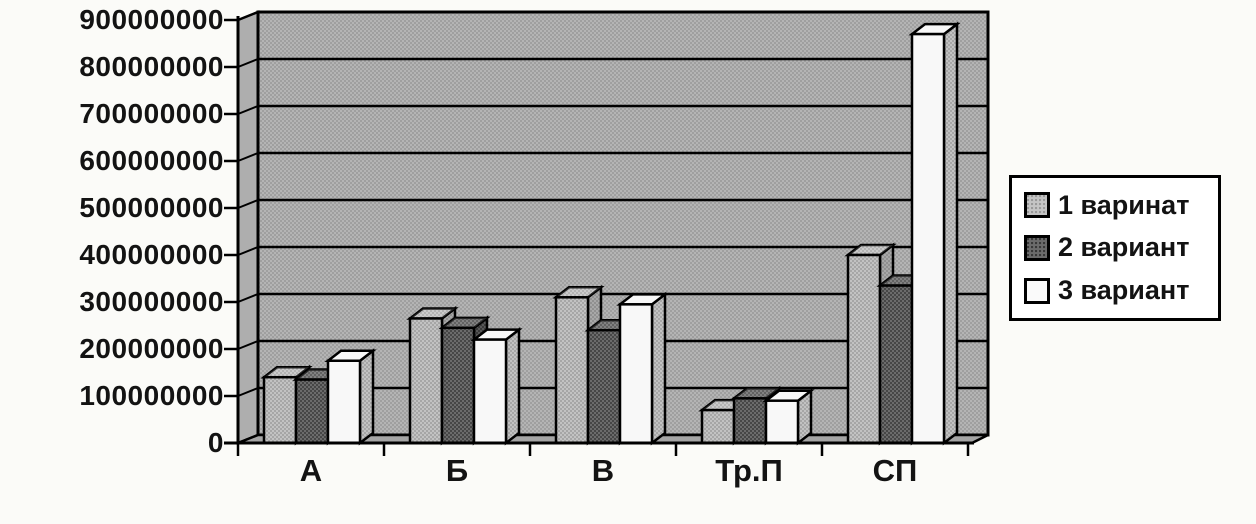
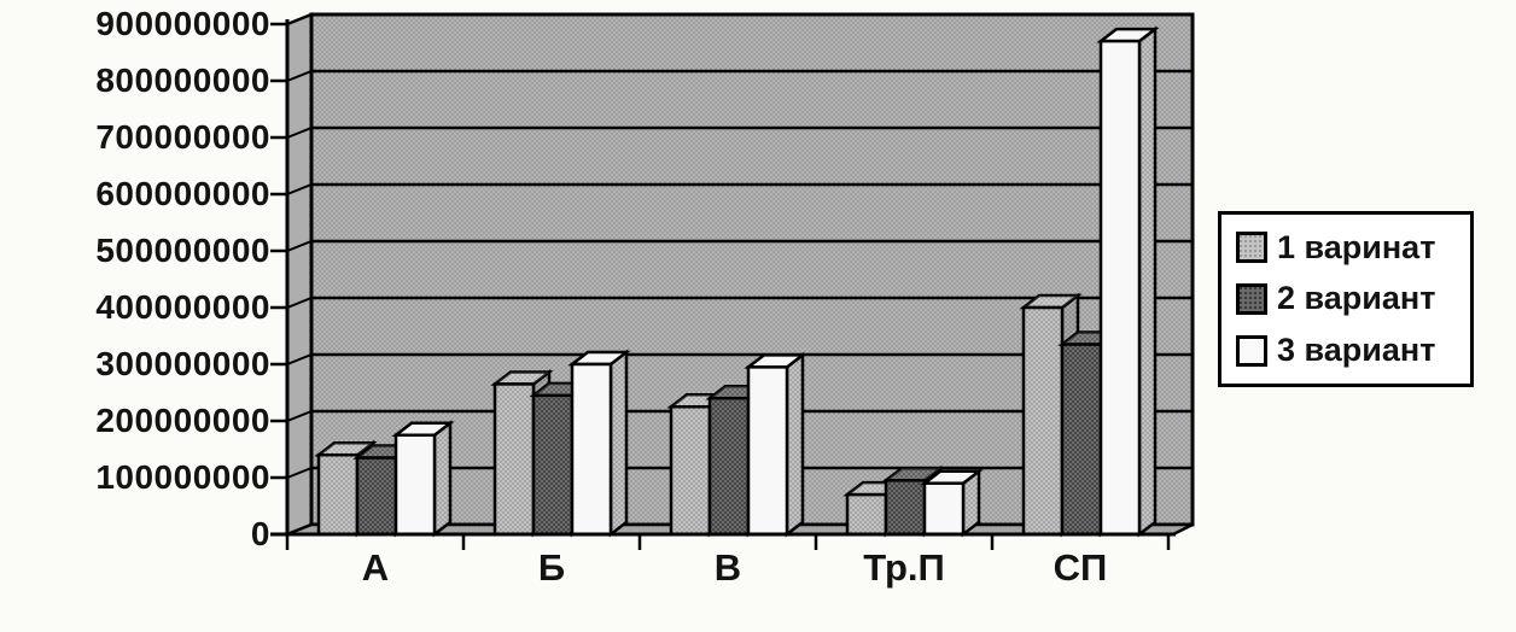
3 вариант/Б: 220000000 -> 300000000
1 варинат/В: 310000000 -> 220000000
